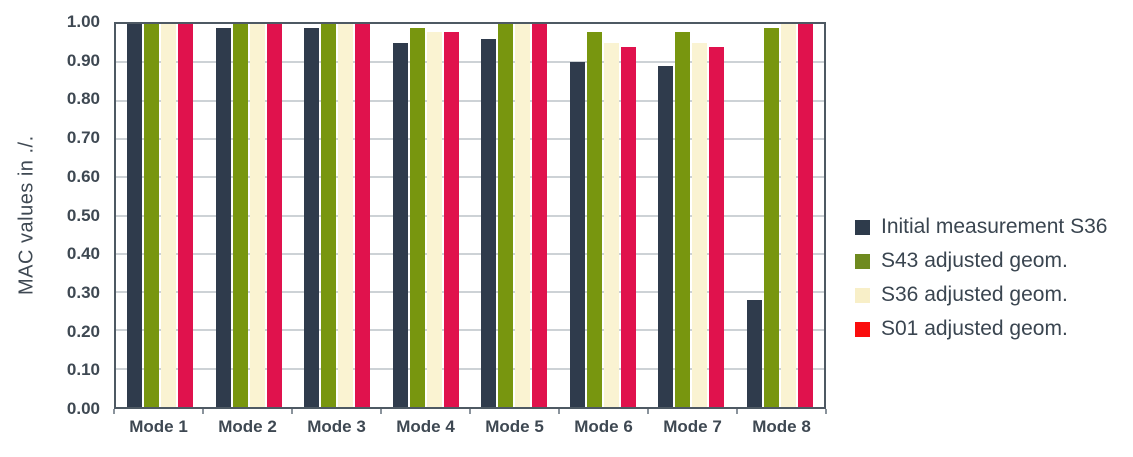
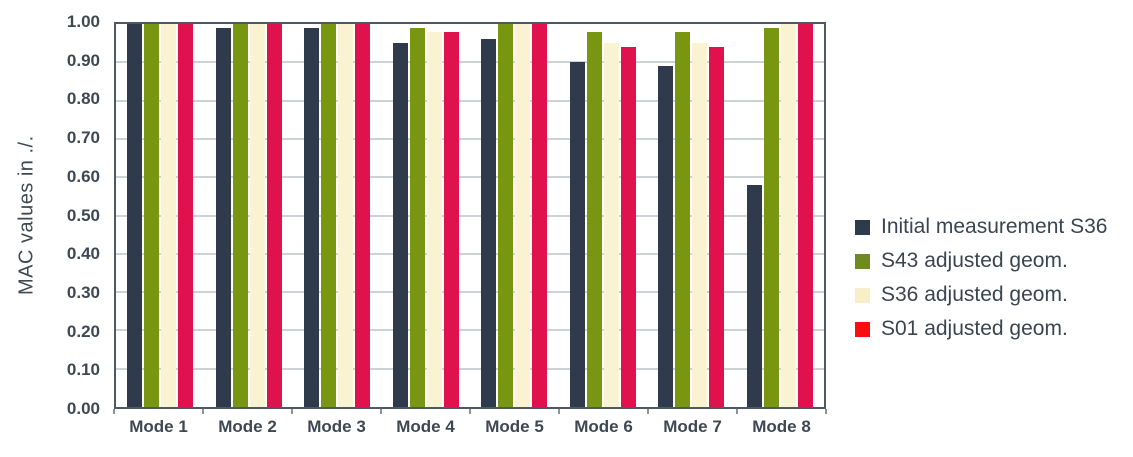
Initial measurement S36/Mode 8: 0.28 -> 0.58
